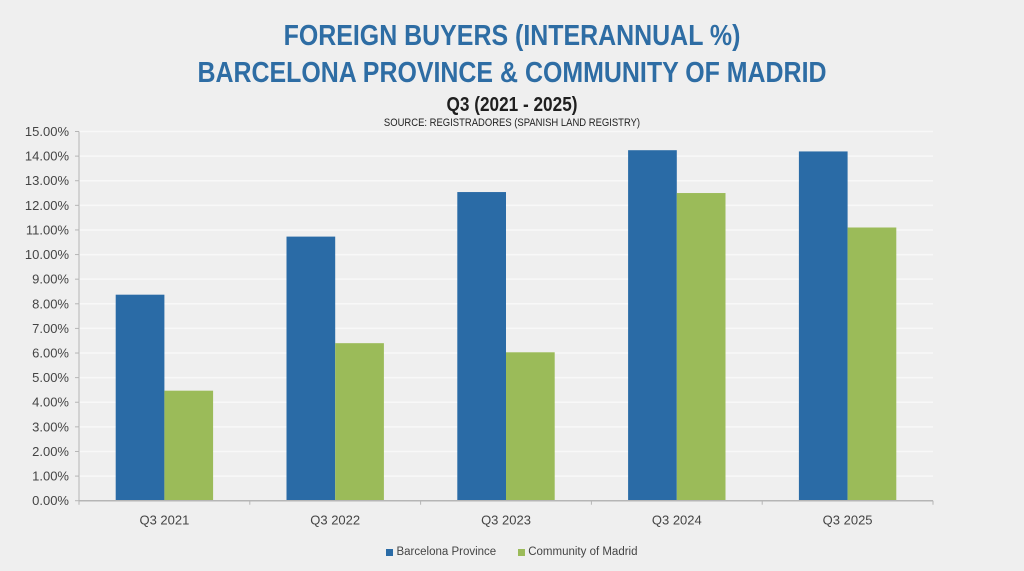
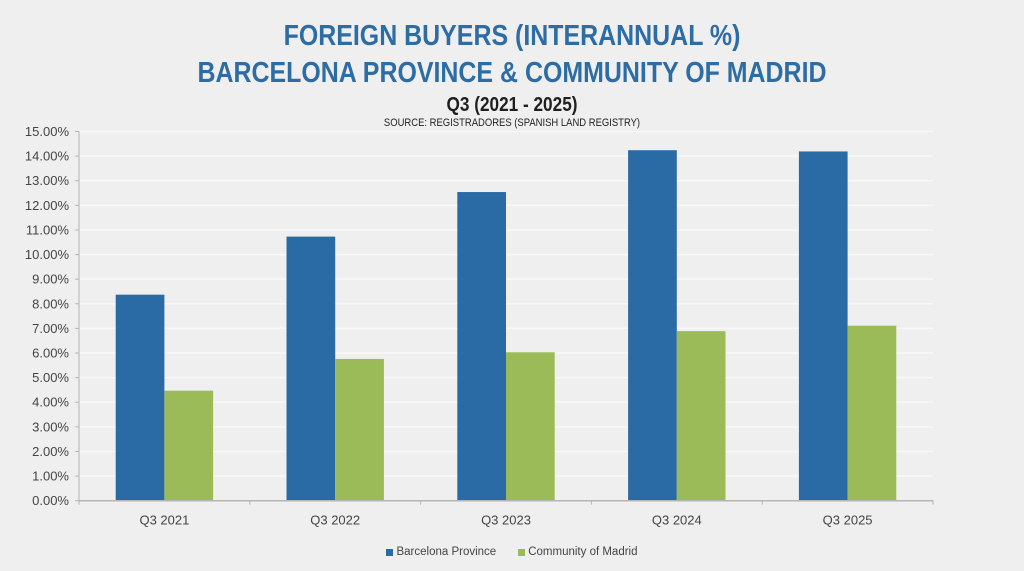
Community of Madrid/Q3 2022: 6.4% -> 5.8%
Community of Madrid/Q3 2024: 12.5% -> 6.9%
Community of Madrid/Q3 2025: 11.1% -> 7.1%
